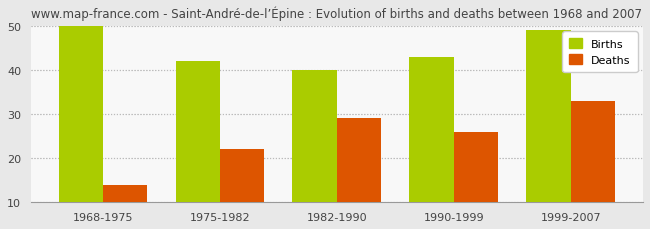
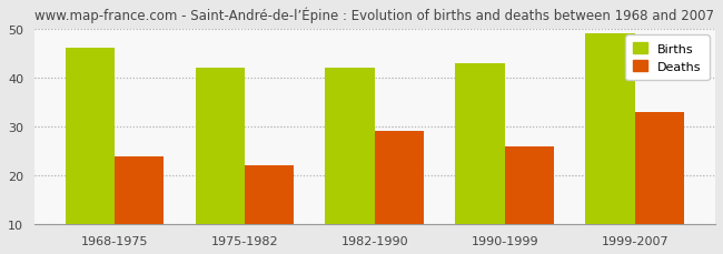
Births/1968-1975: 50 -> 46
Deaths/1968-1975: 14 -> 24
Births/1982-1990: 40 -> 42
